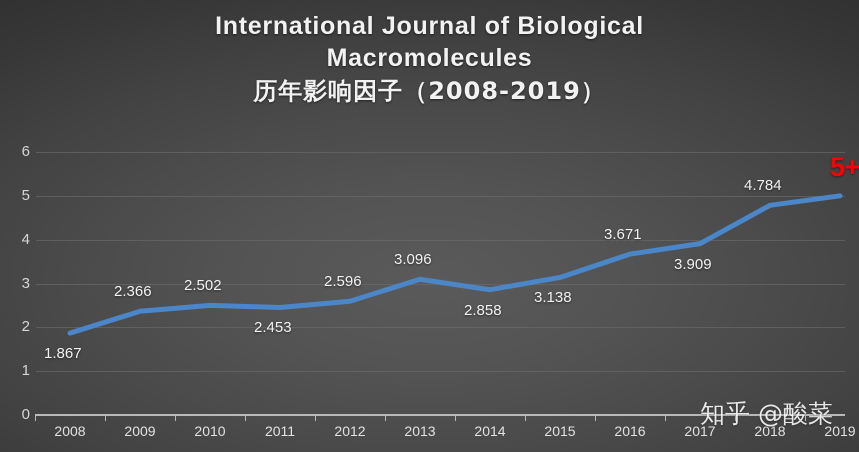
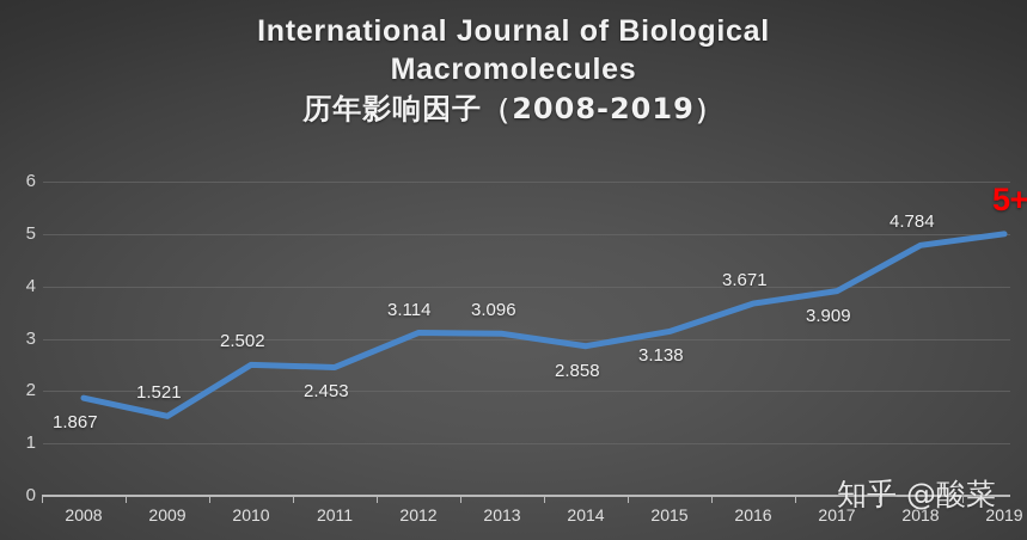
2009: 2.366 -> 1.521
2012: 2.596 -> 3.114
